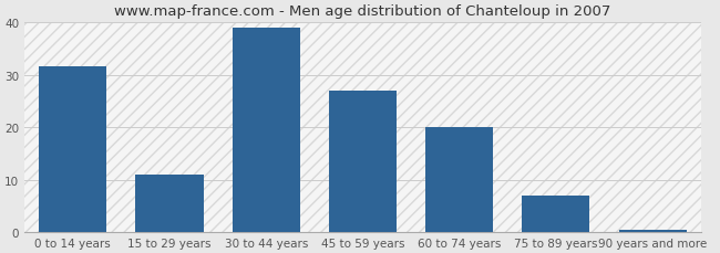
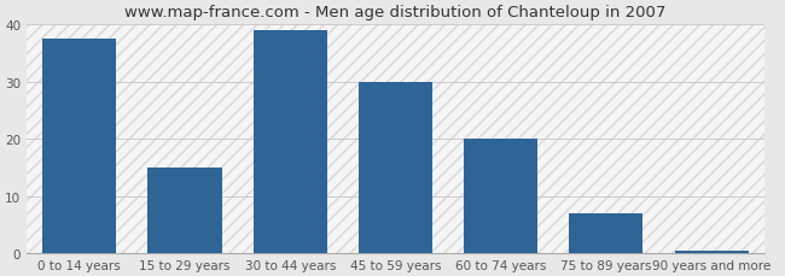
0 to 14 years: 31.5 -> 37.5
15 to 29 years: 11.0 -> 15.0
45 to 59 years: 27.0 -> 30.0
